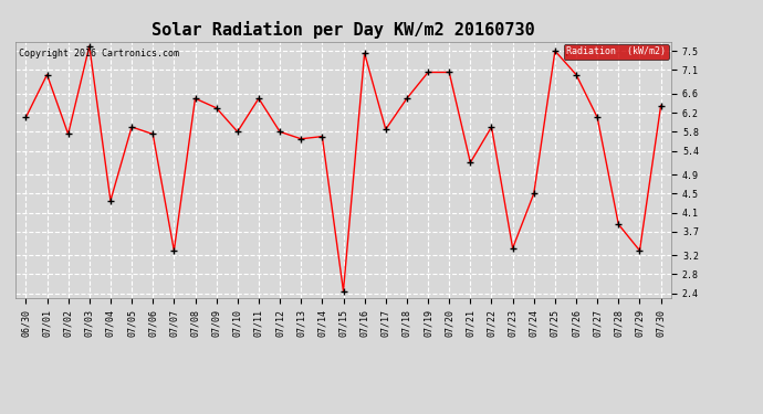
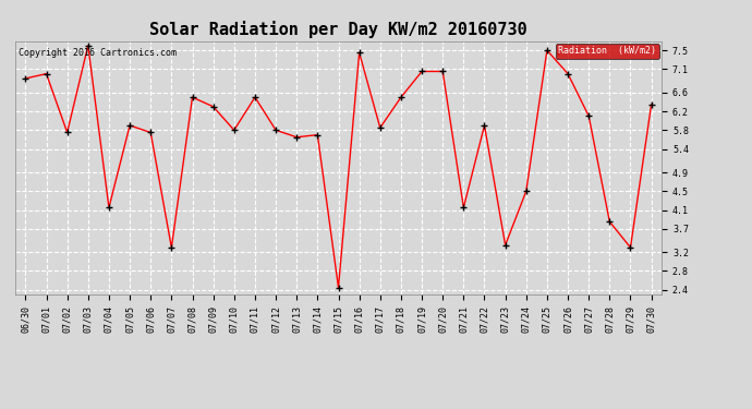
06/30: 6.10 -> 6.90
07/04: 4.35 -> 4.15
07/21: 5.15 -> 4.15
